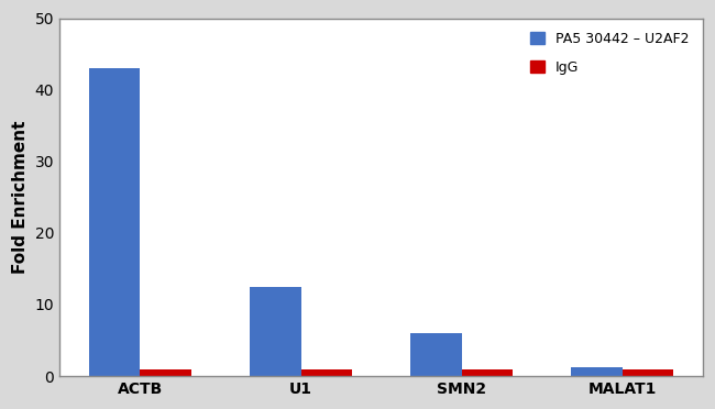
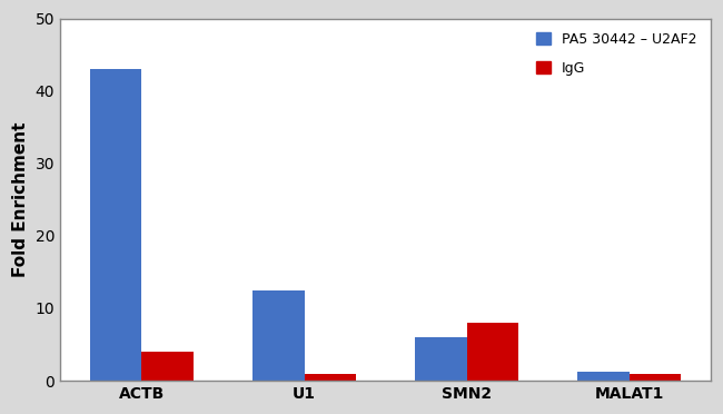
IgG/ACTB: 1 -> 4
IgG/SMN2: 1 -> 8
